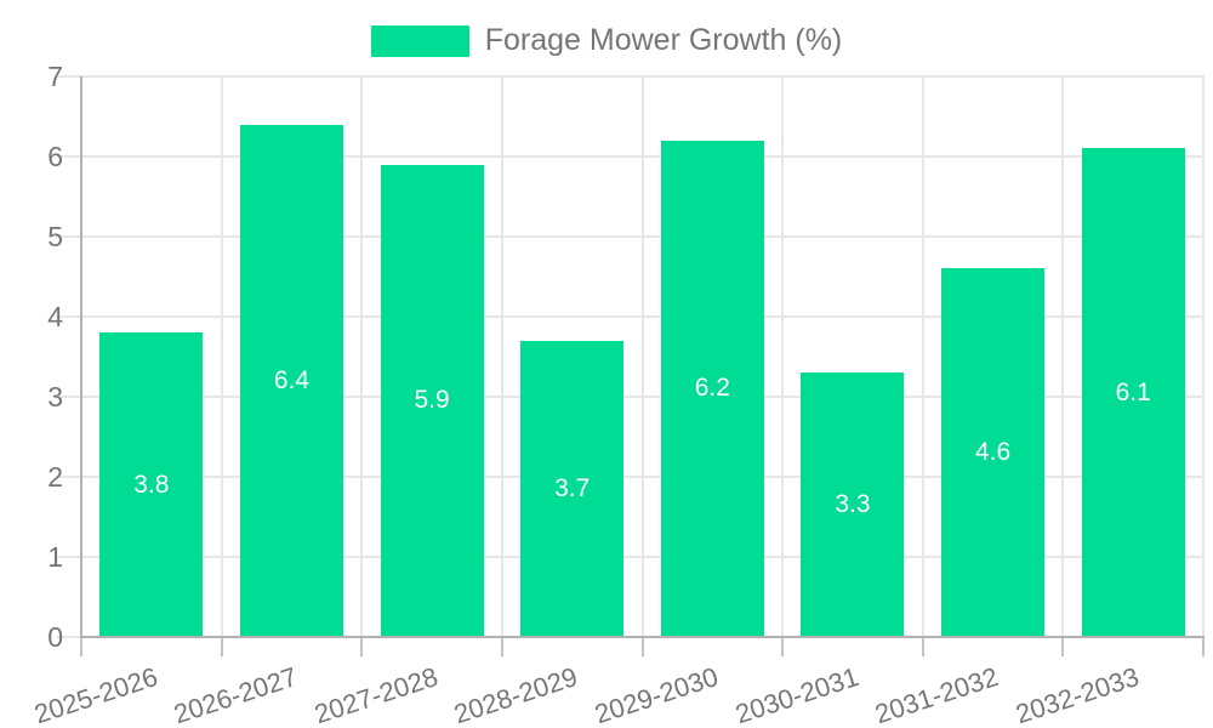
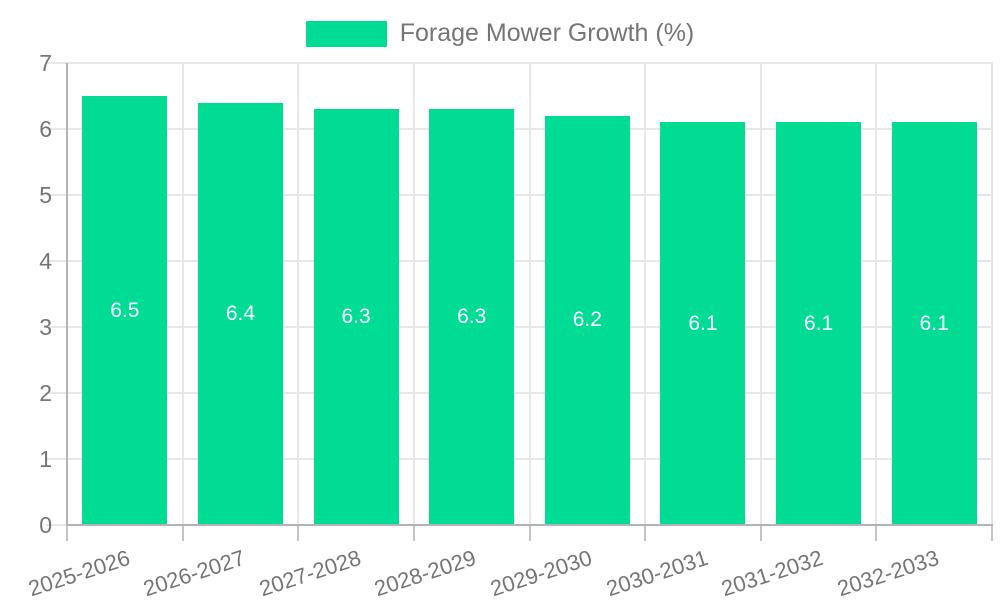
2025-2026: 3.8 -> 6.5
2027-2028: 5.9 -> 6.3
2028-2029: 3.7 -> 6.3
2030-2031: 3.3 -> 6.1
2031-2032: 4.6 -> 6.1
